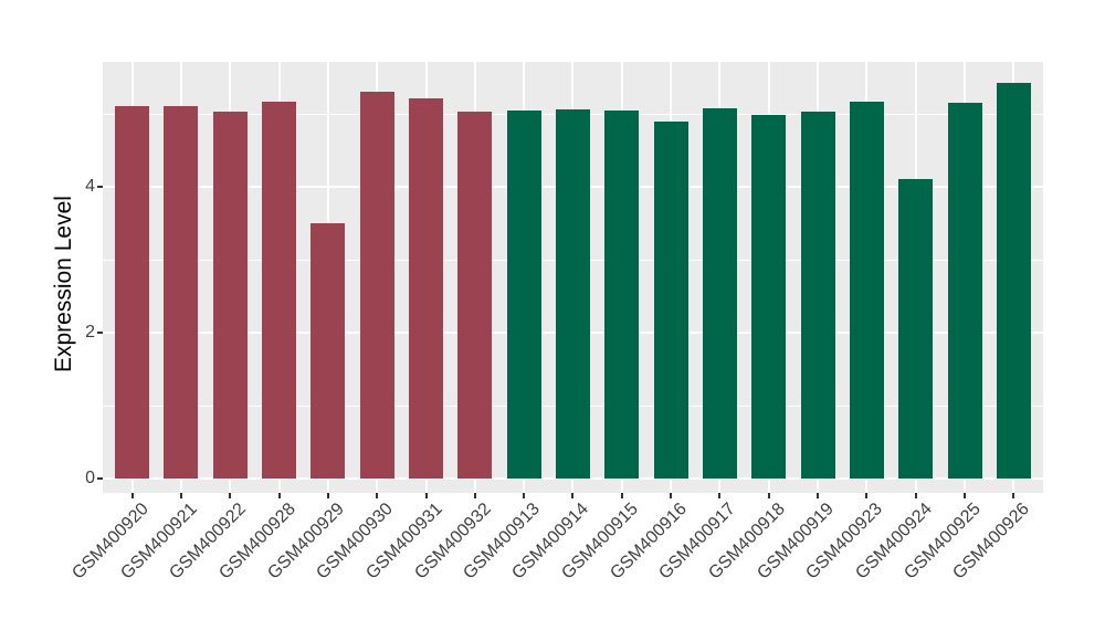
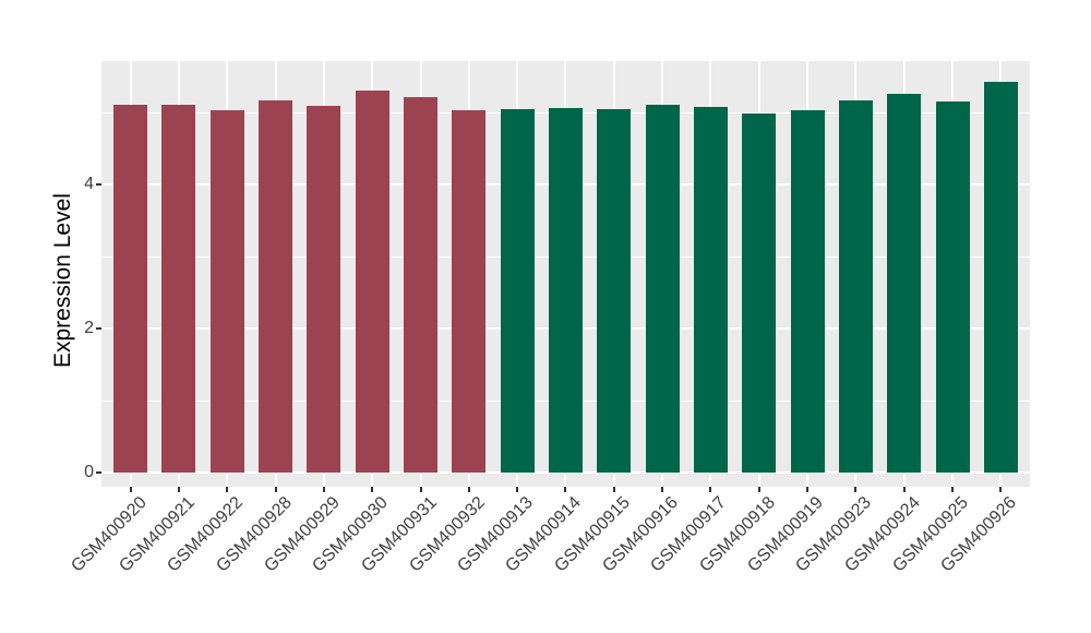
GSM400929: 3.5 -> 5.1
GSM400916: 4.9 -> 5.1
GSM400924: 4.1 -> 5.3
